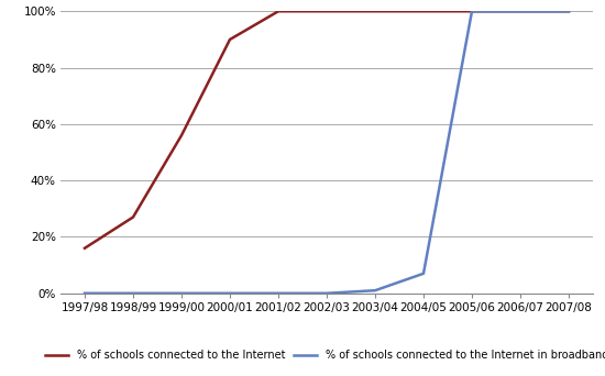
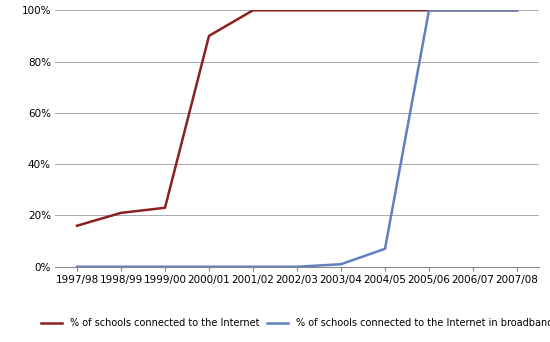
% of schools connected to the Internet/1998/99: 27% -> 21%
% of schools connected to the Internet/1999/00: 56% -> 23%
